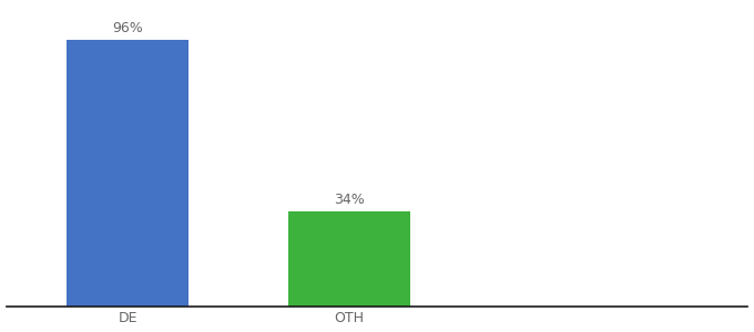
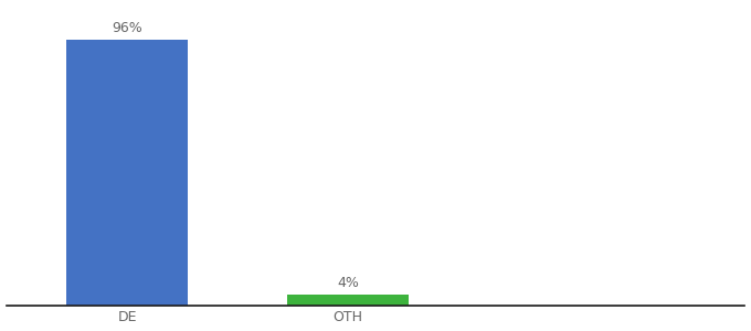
OTH: 34% -> 4%
